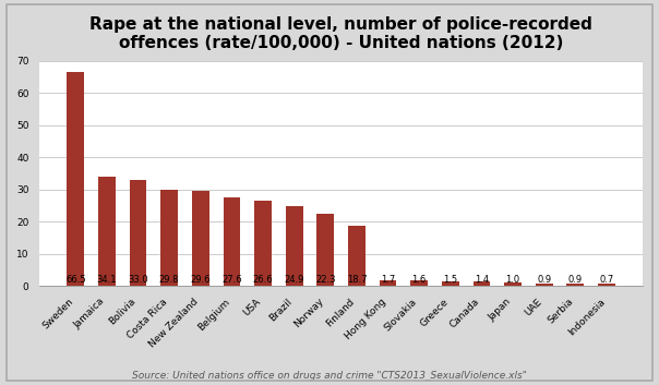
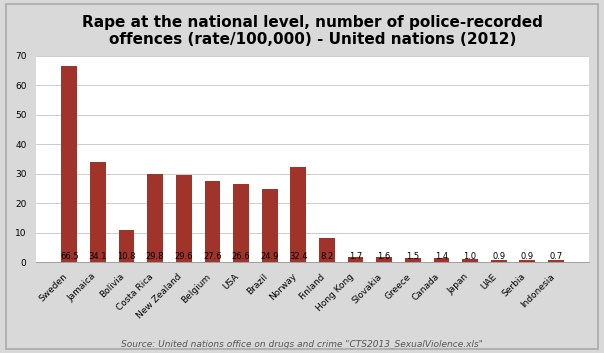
Bolivia: 33.0 -> 10.8
Norway: 22.3 -> 32.4
Finland: 18.7 -> 8.2
